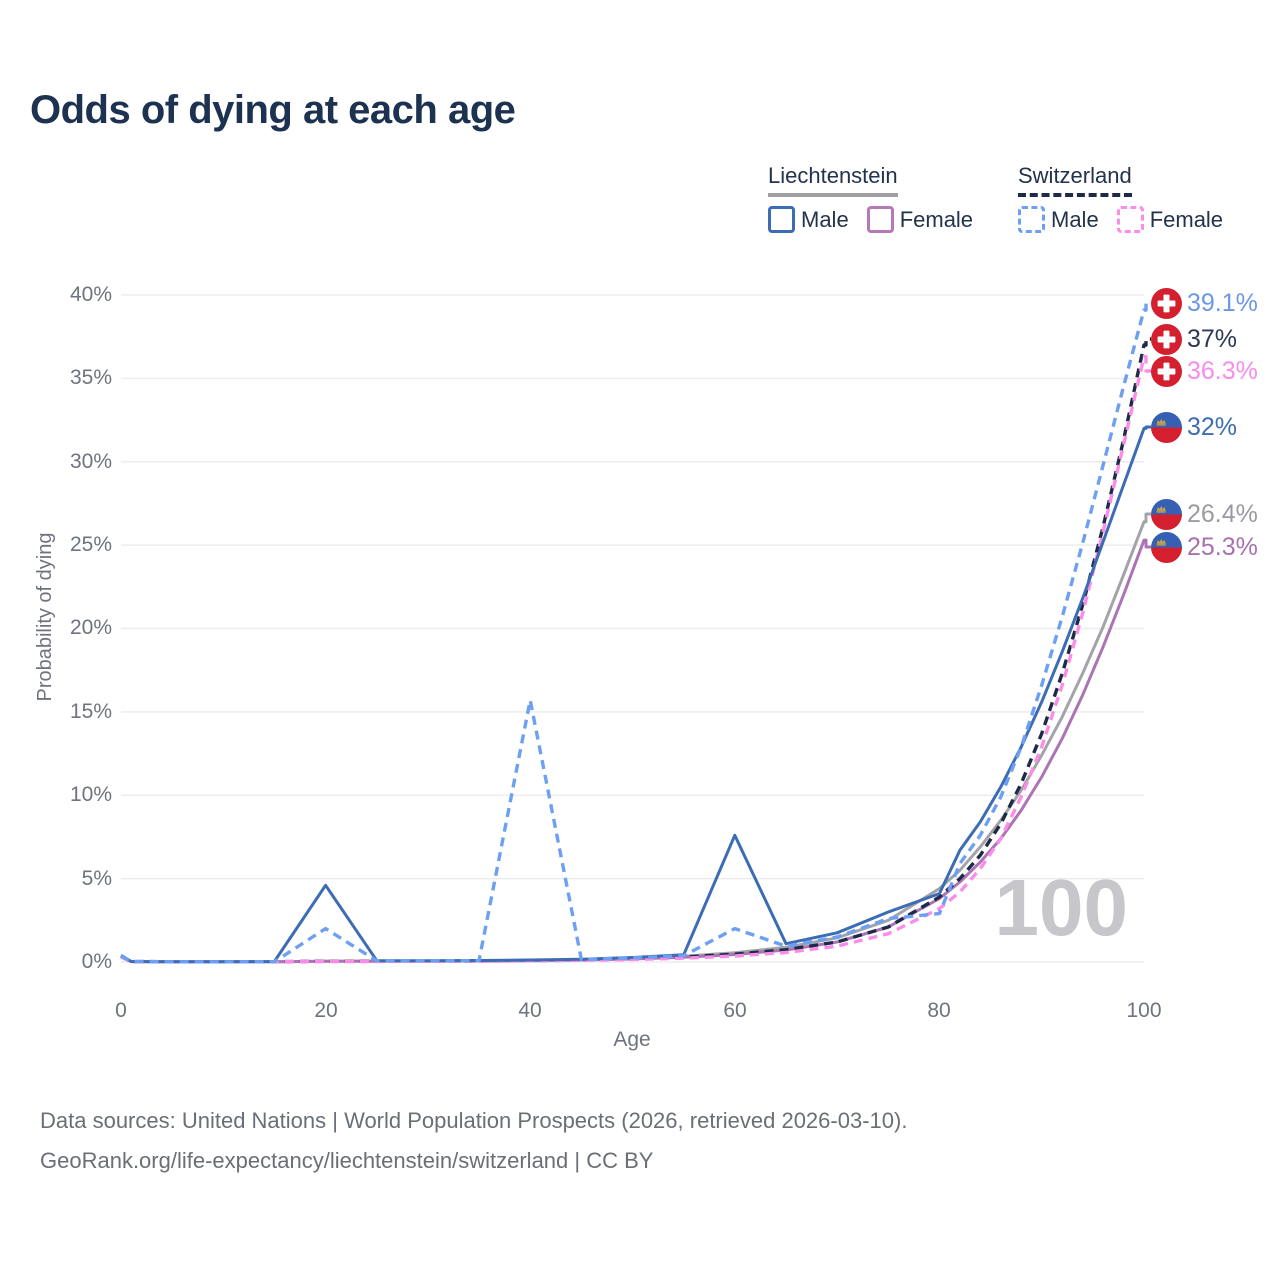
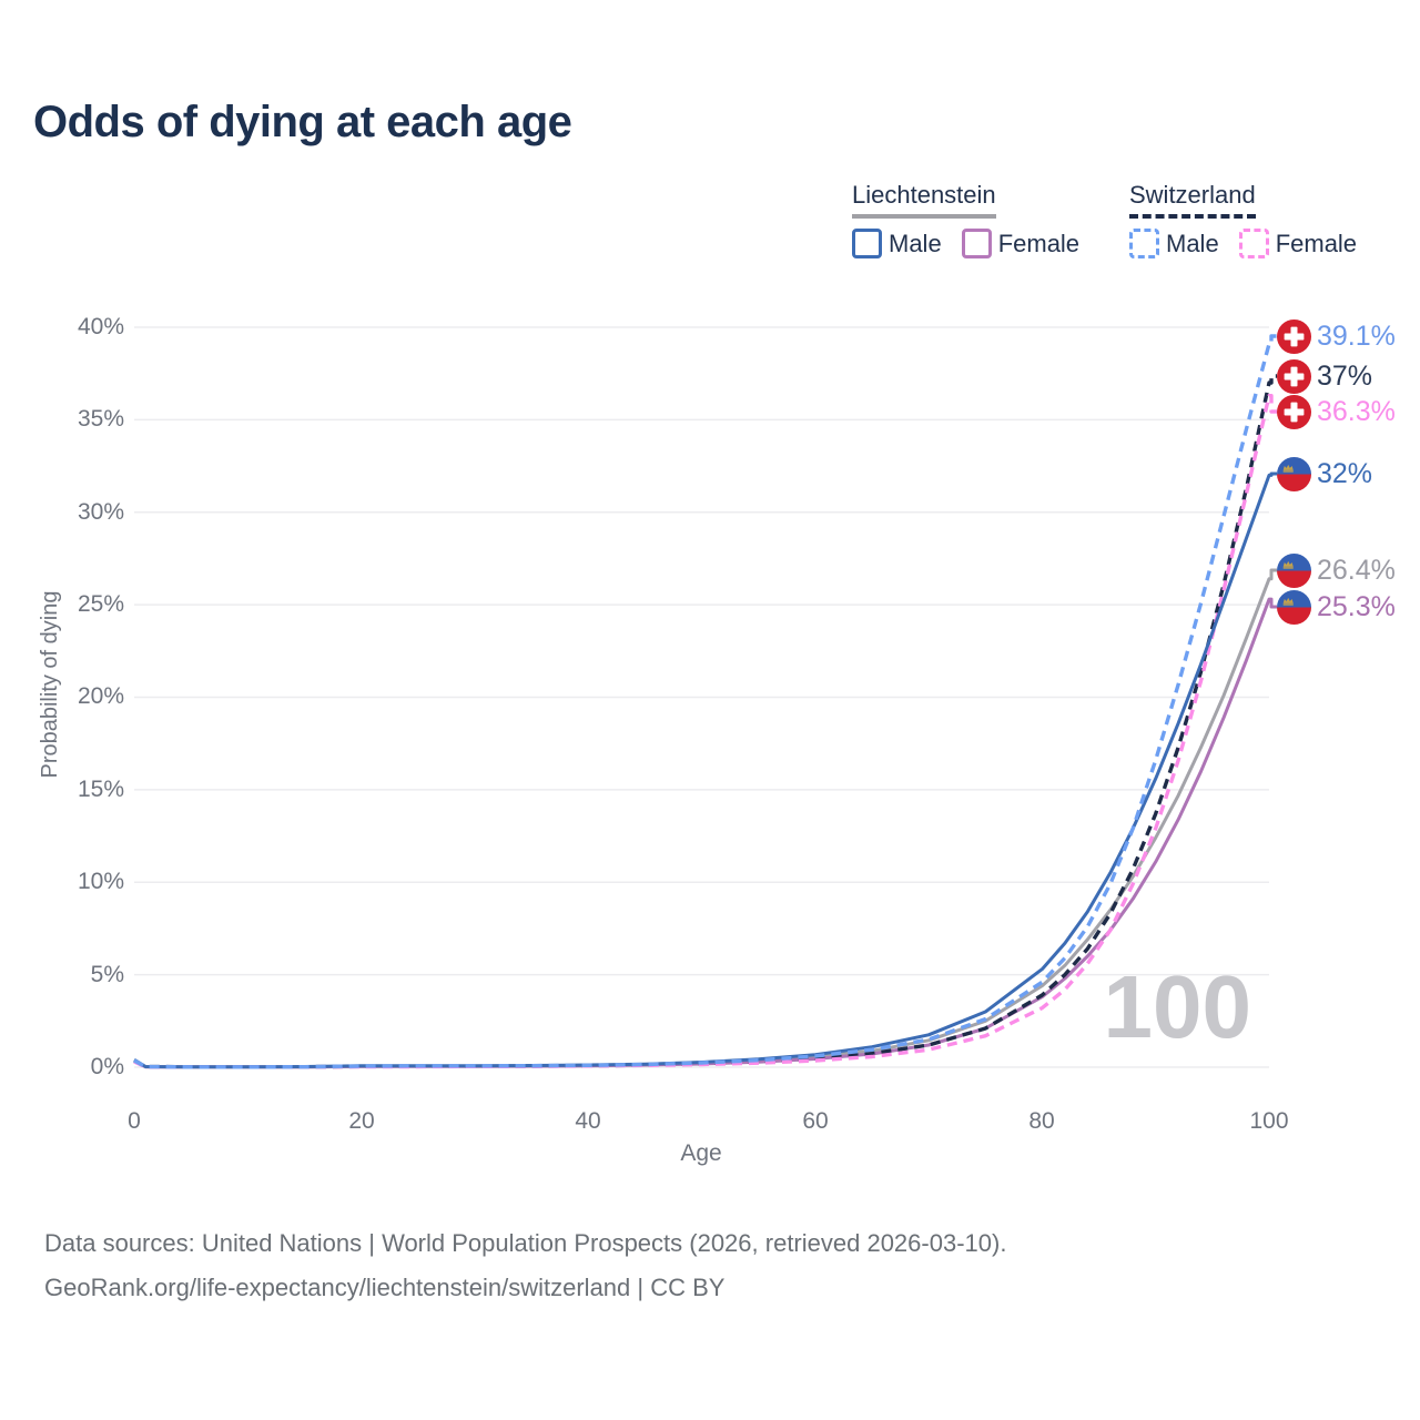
Switzerland Male/20: 2.0% -> 0.1%
Liechtenstein Male/20: 4.6% -> 0.1%
Switzerland Male/40: 15.7% -> 0.1%
Switzerland Male/60: 2.0% -> 0.6%
Liechtenstein Male/60: 7.6% -> 0.7%
Switzerland Male/80: 2.9% -> 4.6%
Liechtenstein Male/80: 4.1% -> 5.3%
